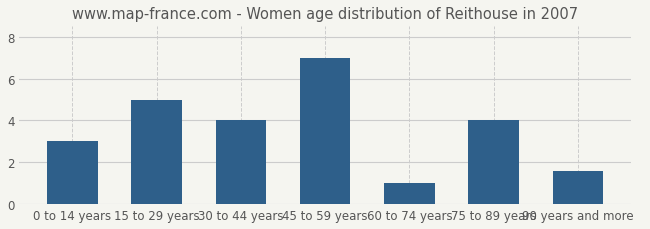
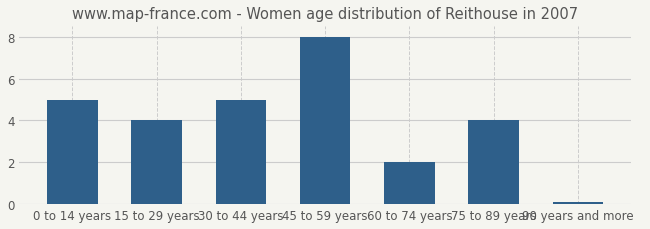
0 to 14 years: 3.0 -> 5.0
15 to 29 years: 5.0 -> 4.0
30 to 44 years: 4.0 -> 5.0
45 to 59 years: 7.0 -> 8.0
60 to 74 years: 1.0 -> 2.0
90 years and more: 1.6 -> 0.1
